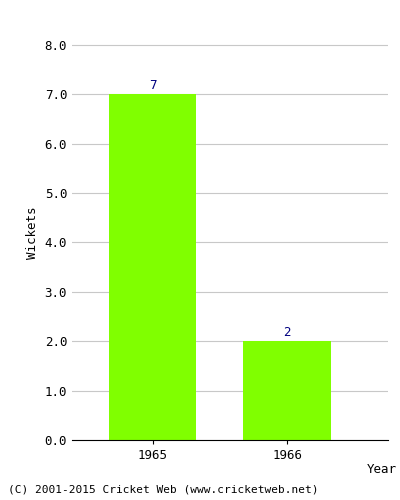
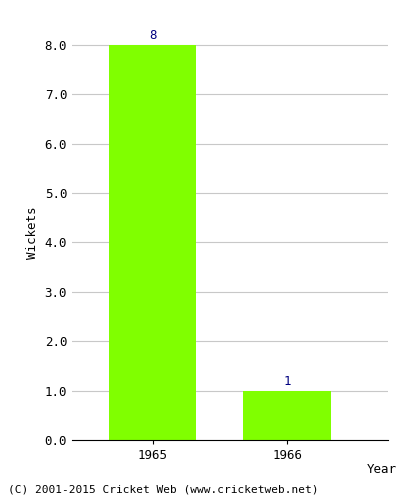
1965: 7 -> 8
1966: 2 -> 1
